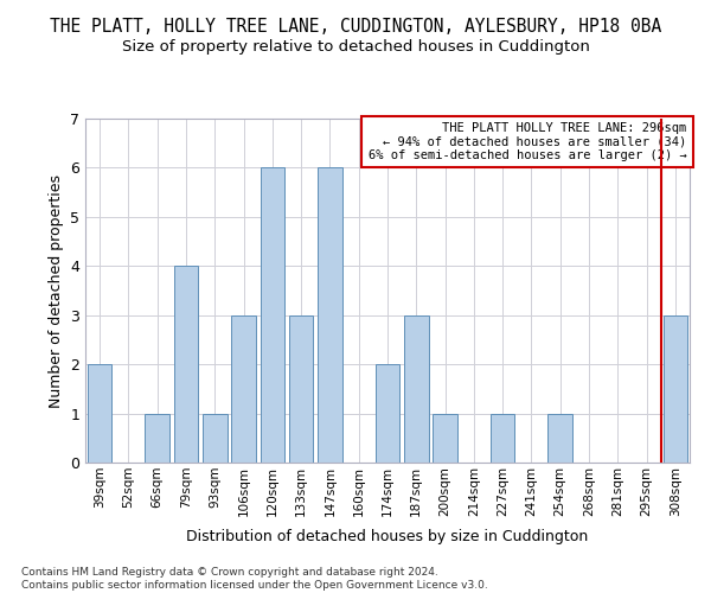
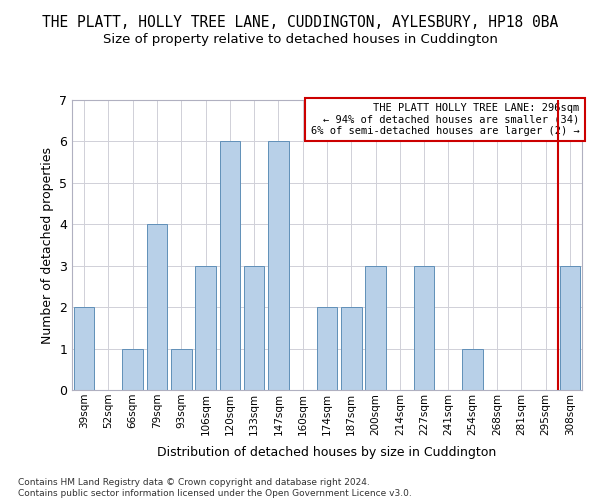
187sqm: 3 -> 2
200sqm: 1 -> 3
227sqm: 1 -> 3
